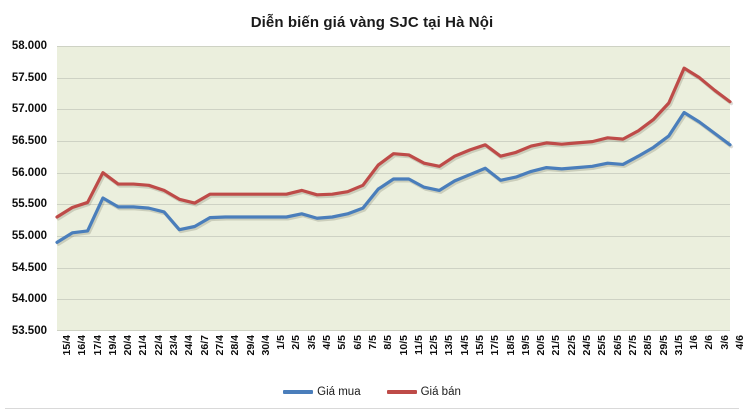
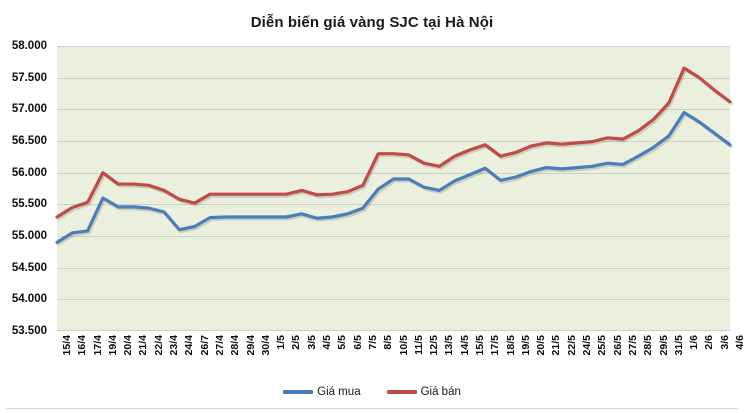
Giá bán/8/5: 56.1 -> 56.3
